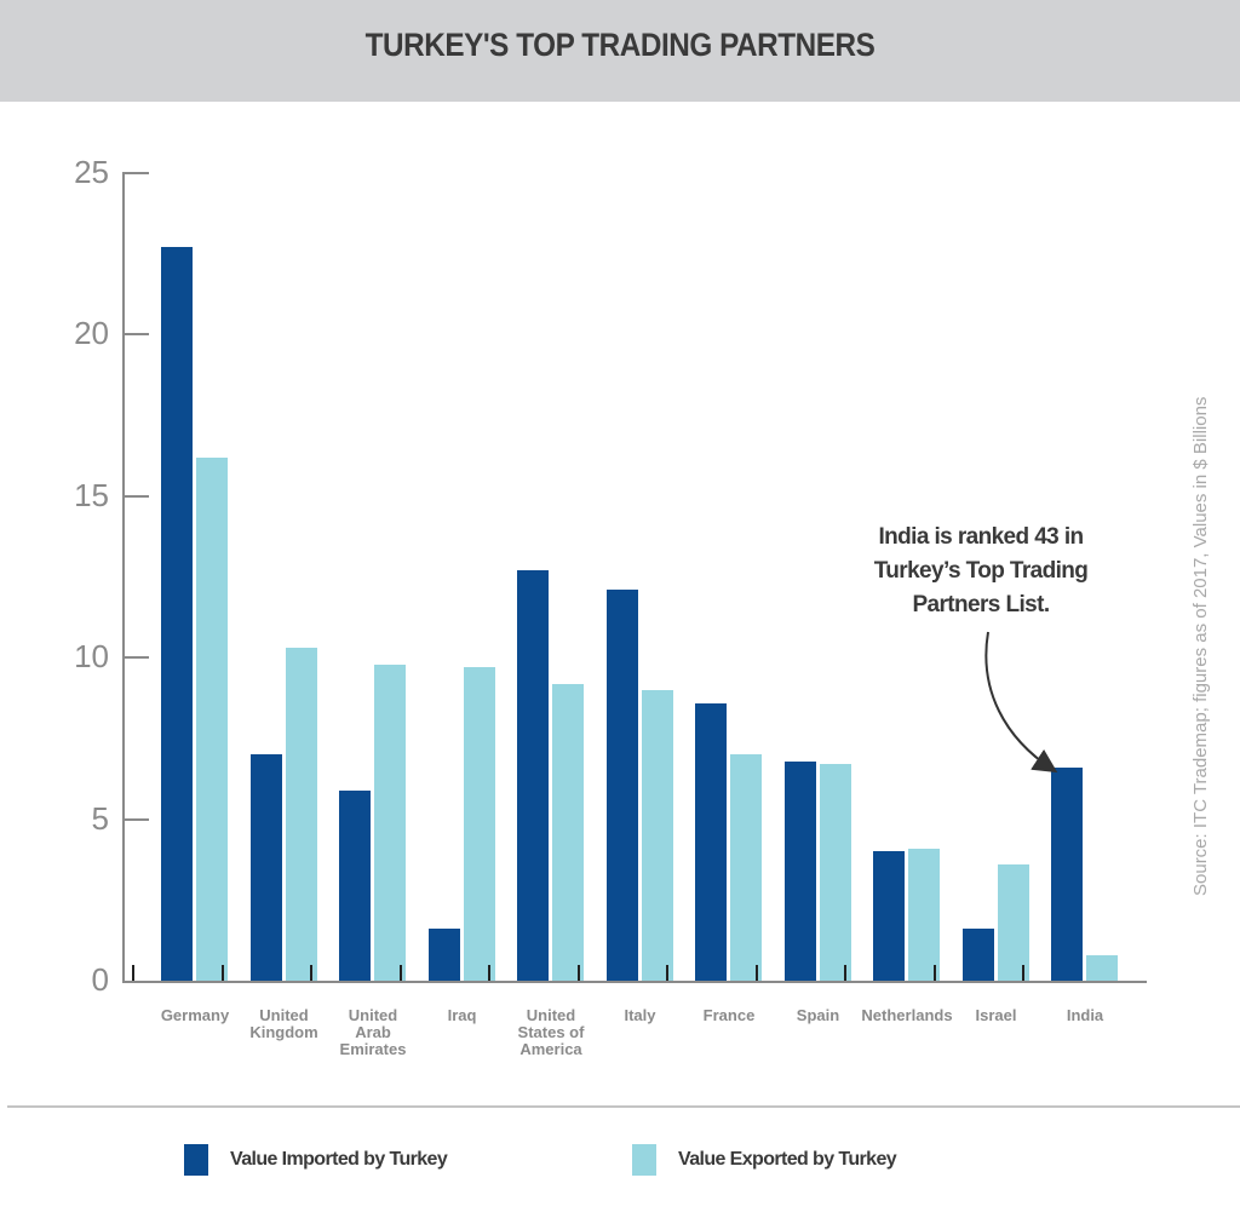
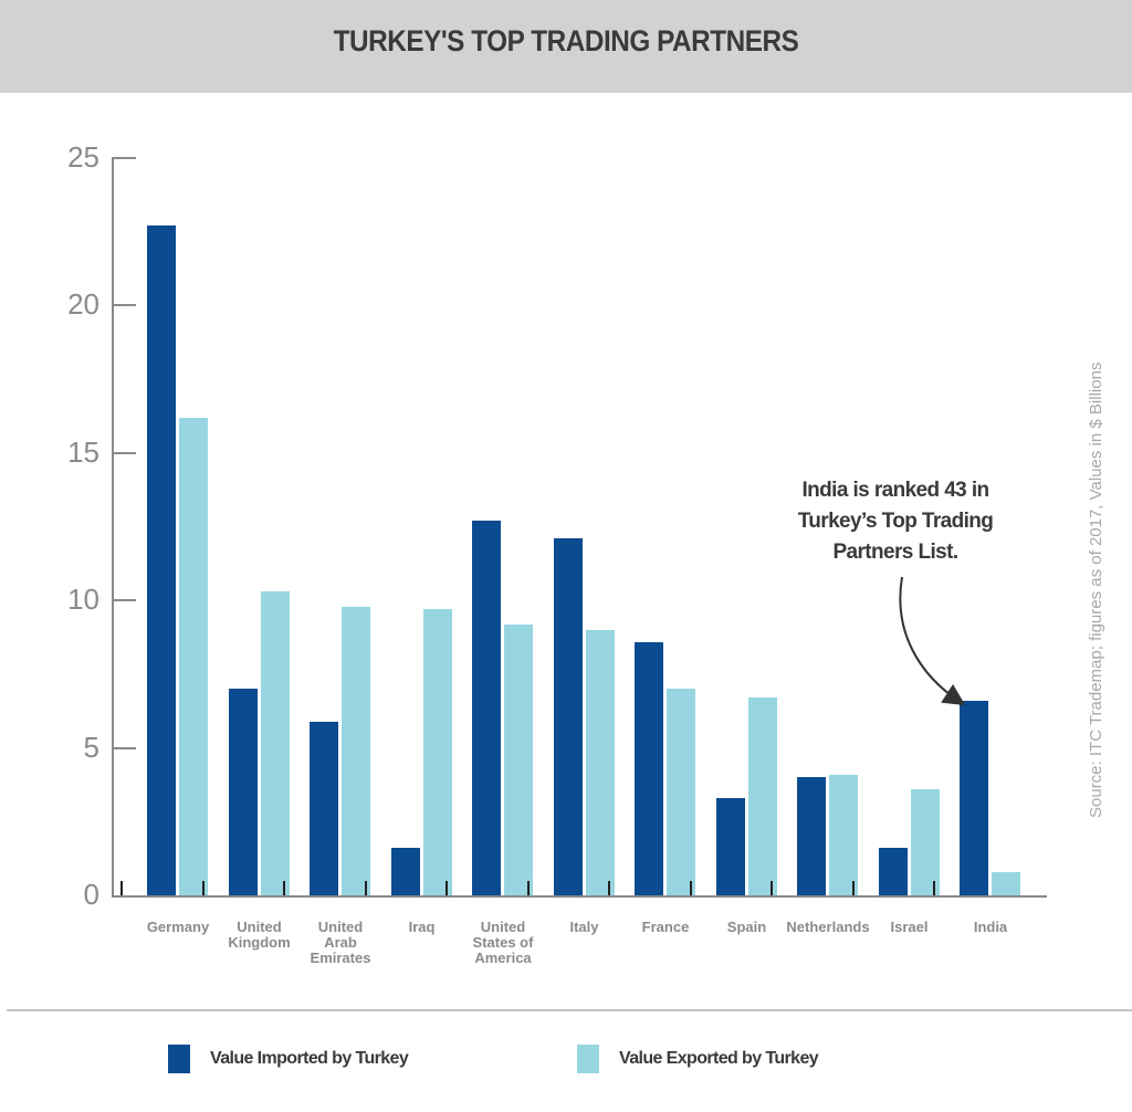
Value Imported by Turkey/Spain: 6.8 -> 3.3
